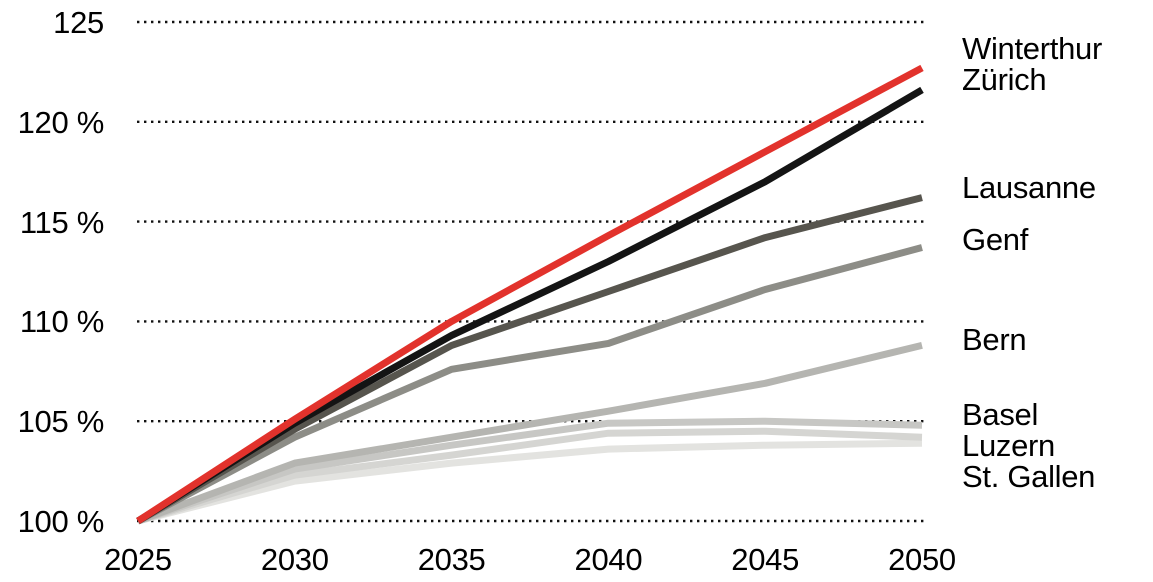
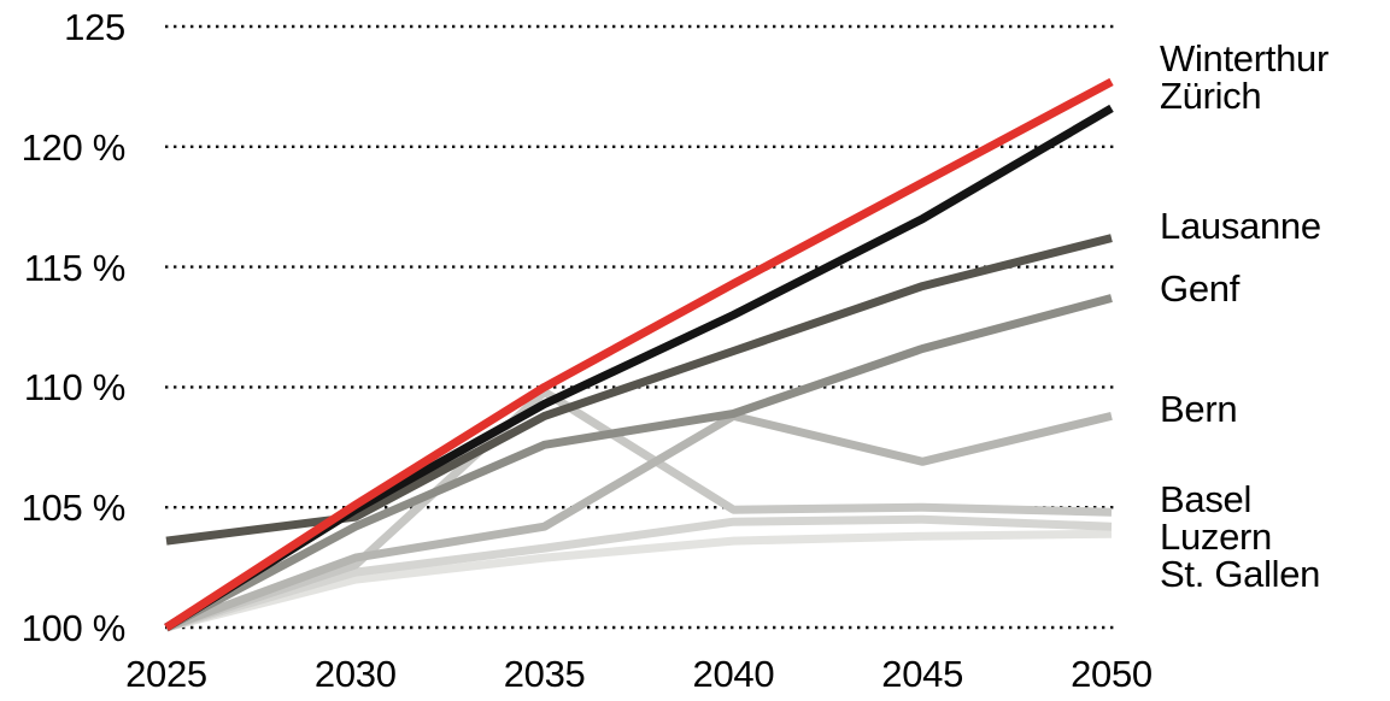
Lausanne/2025: 100.0 -> 103.6
Basel/2035: 103.8 -> 109.8
Bern/2040: 105.5 -> 108.8
